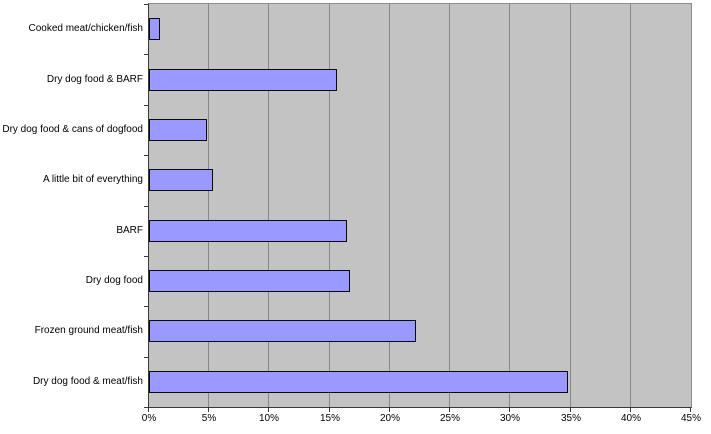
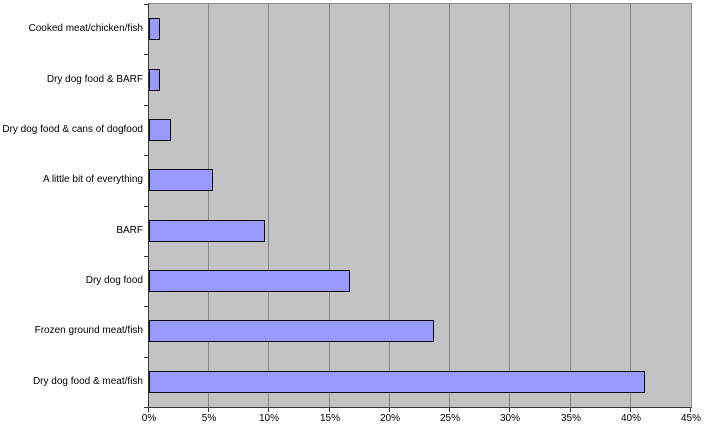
Dry dog food & BARF: 15.6% -> 0.9%
Dry dog food & cans of dogfood: 4.8% -> 1.8%
BARF: 16.4% -> 9.6%
Frozen ground meat/fish: 22.2% -> 23.7%
Dry dog food & meat/fish: 34.8% -> 41.2%
